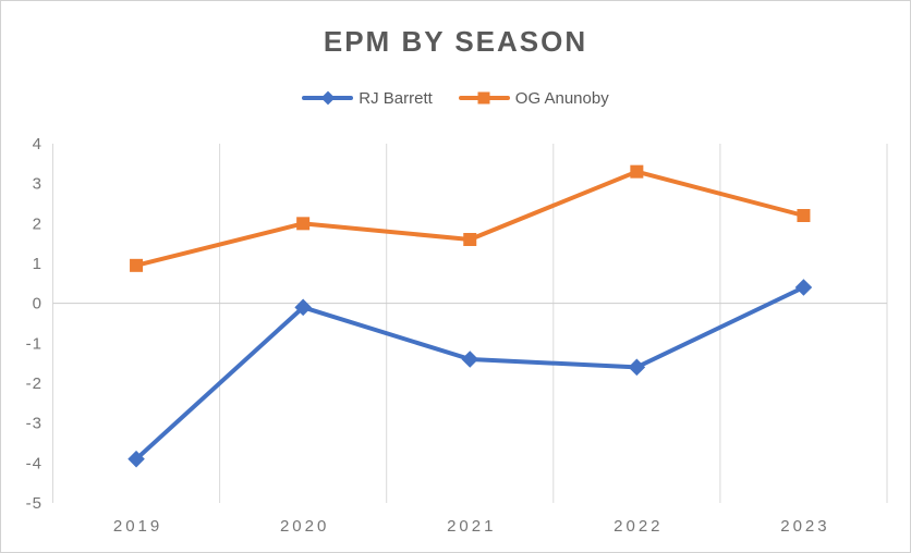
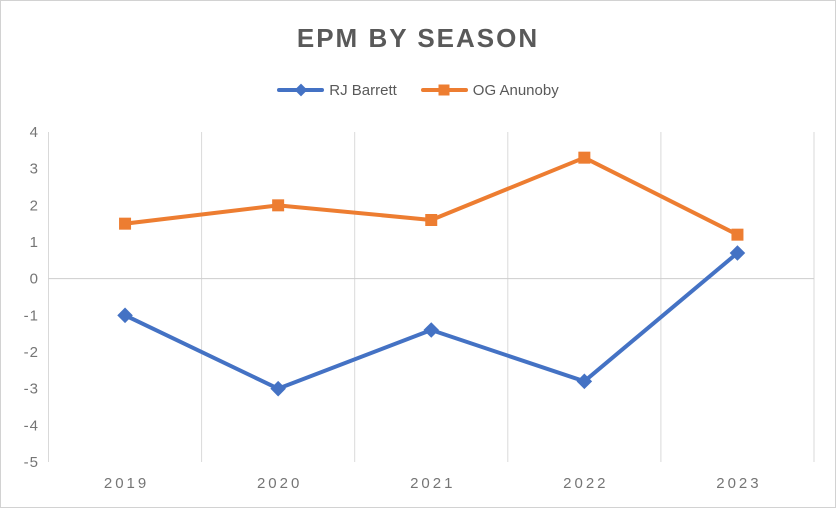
RJ Barrett/2019: -3.9 -> -1.0
OG Anunoby/2019: 0.9 -> 1.5
RJ Barrett/2020: -0.1 -> -3.0
RJ Barrett/2022: -1.6 -> -2.8
RJ Barrett/2023: 0.4 -> 0.7
OG Anunoby/2023: 2.2 -> 1.2
